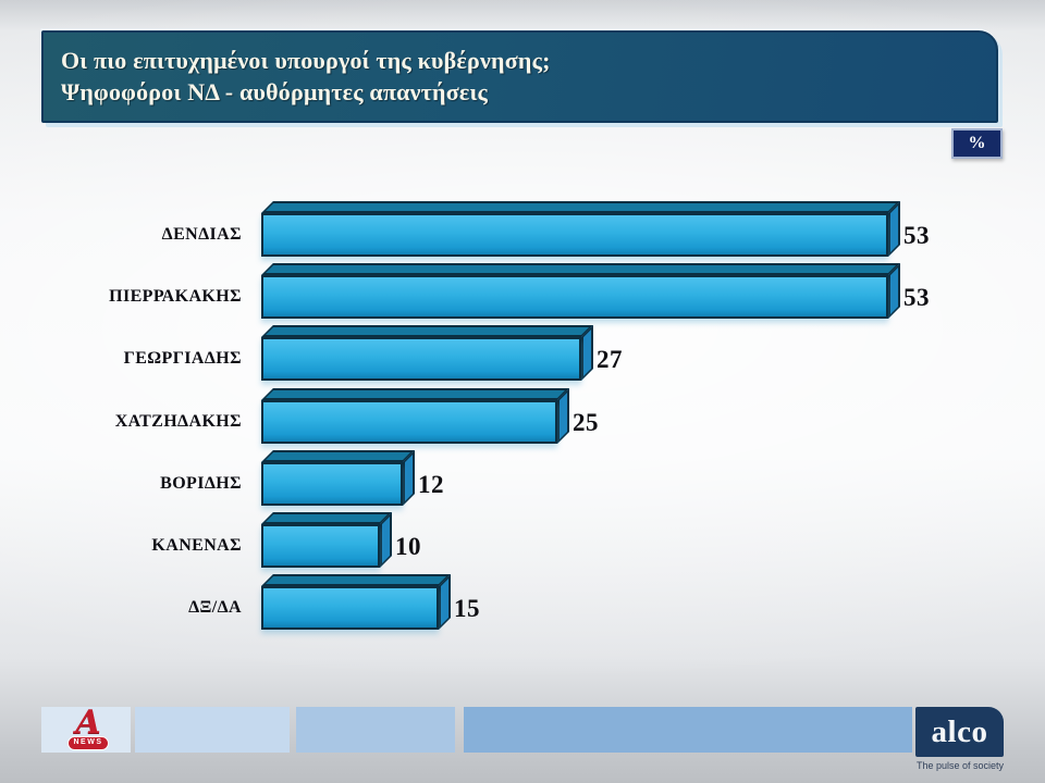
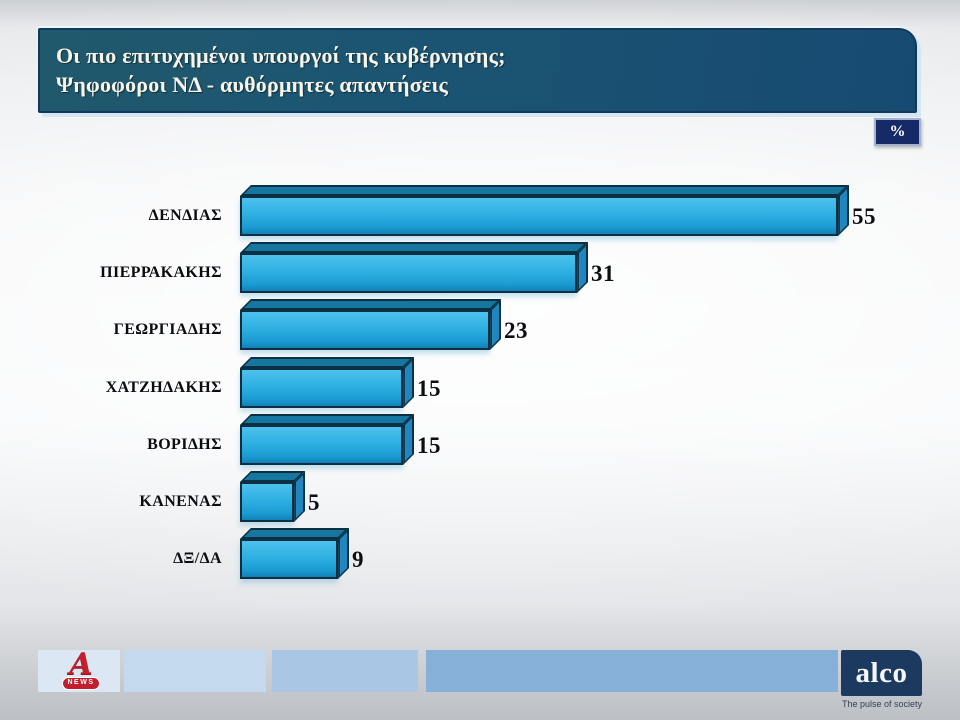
ΔΕΝΔΙΑΣ: 53 -> 55
ΠΙΕΡΡΑΚΑΚΗΣ: 53 -> 31
ΓΕΩΡΓΙΑΔΗΣ: 27 -> 23
ΧΑΤΖΗΔΑΚΗΣ: 25 -> 15
ΒΟΡΙΔΗΣ: 12 -> 15
ΚΑΝΕΝΑΣ: 10 -> 5
ΔΞ/ΔΑ: 15 -> 9
